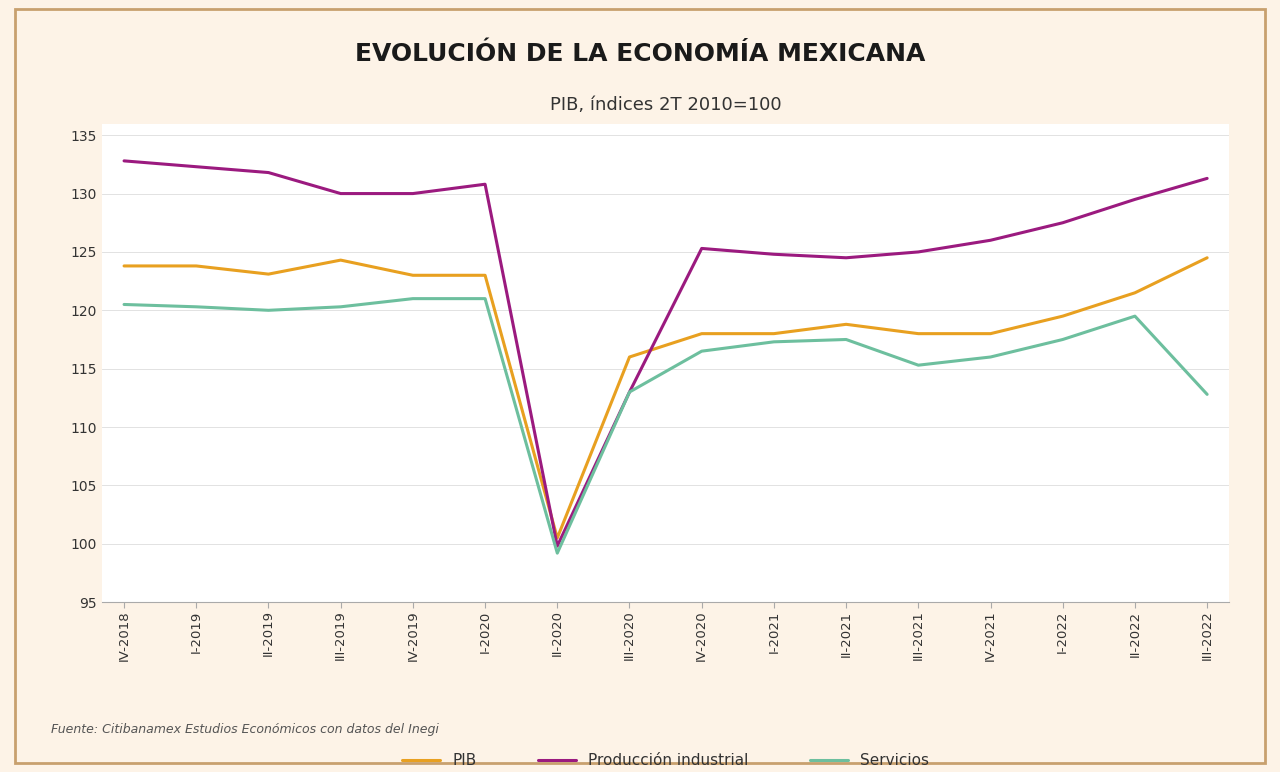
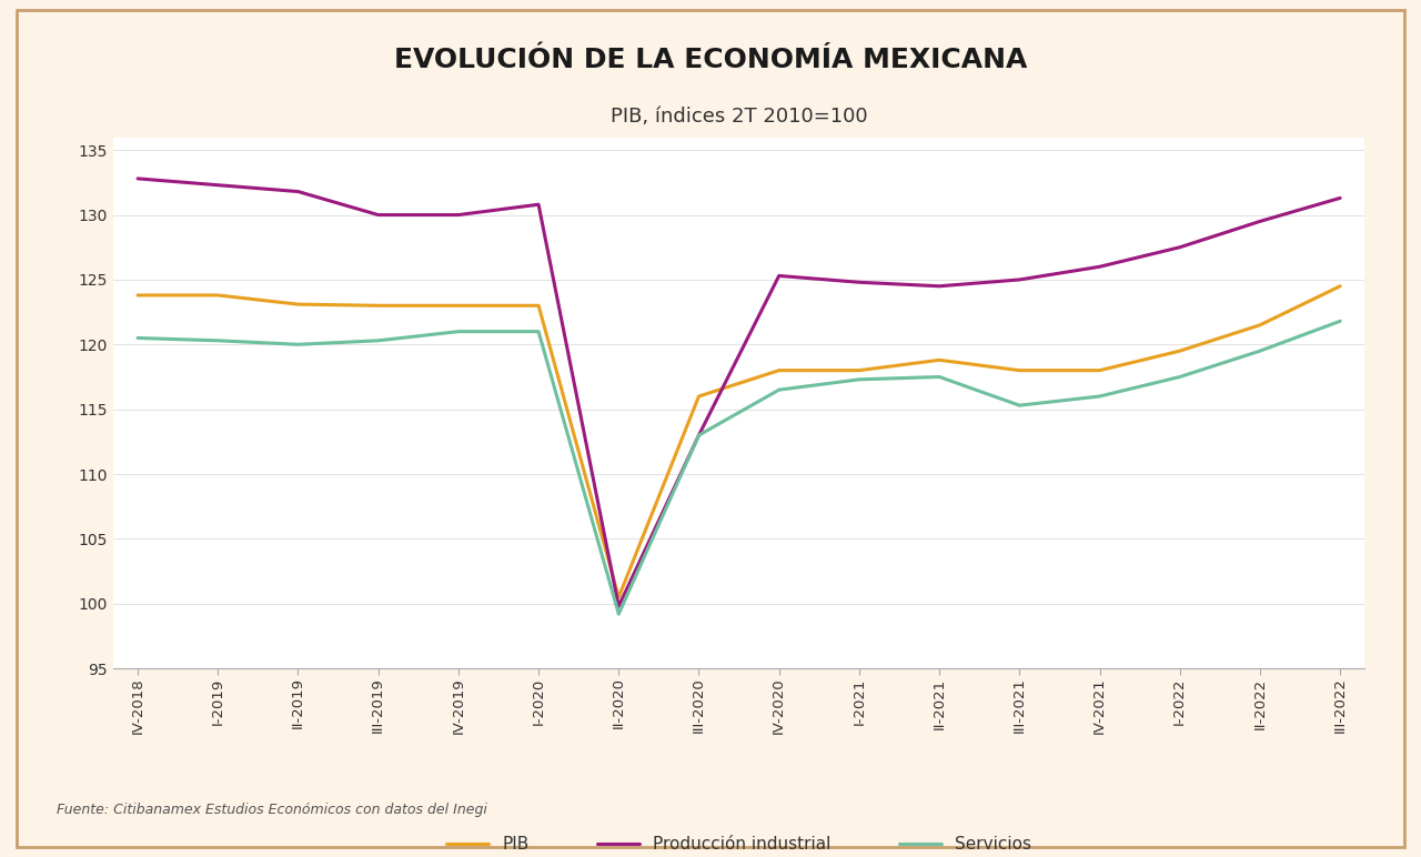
PIB/III-2019: 124.3 -> 123.0
Servicios/III-2022: 112.8 -> 121.8
